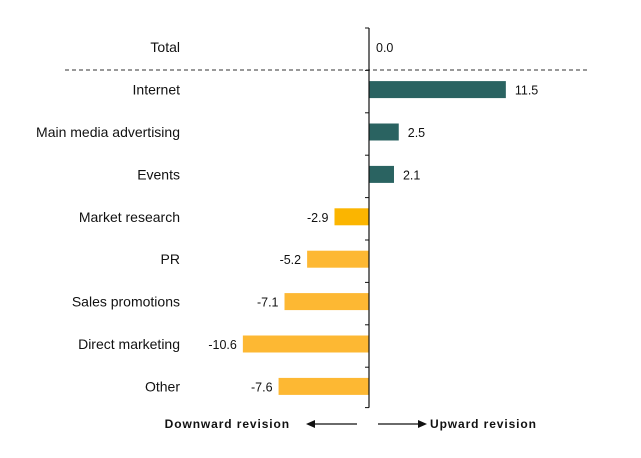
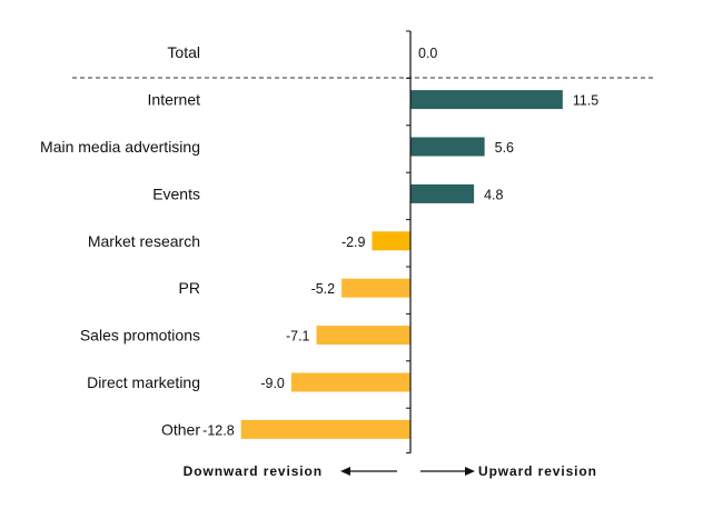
Main media advertising: 2.5 -> 5.6
Events: 2.1 -> 4.8
Direct marketing: -10.6 -> -9.0
Other: -7.6 -> -12.8
